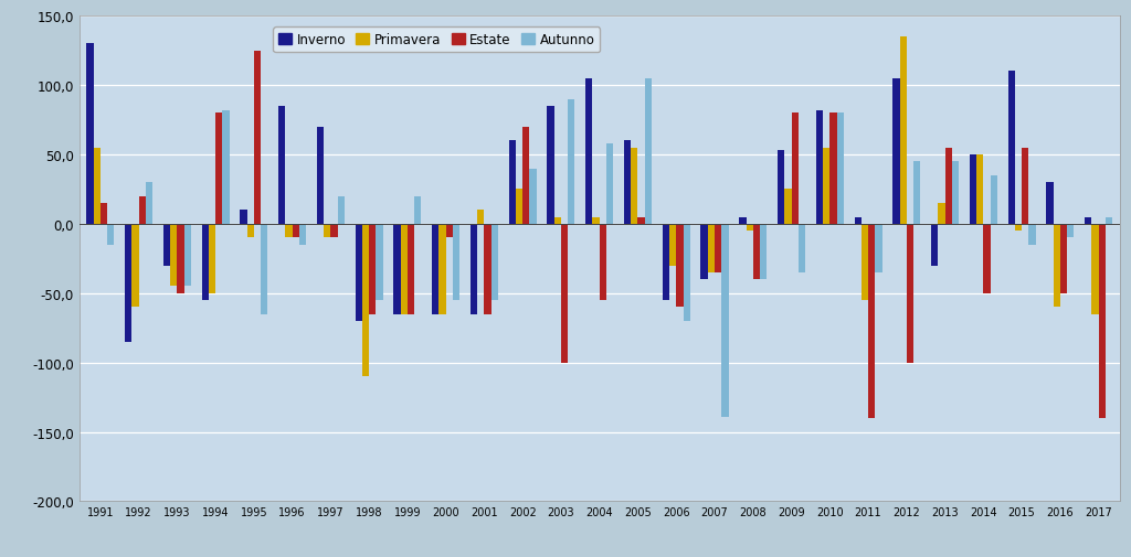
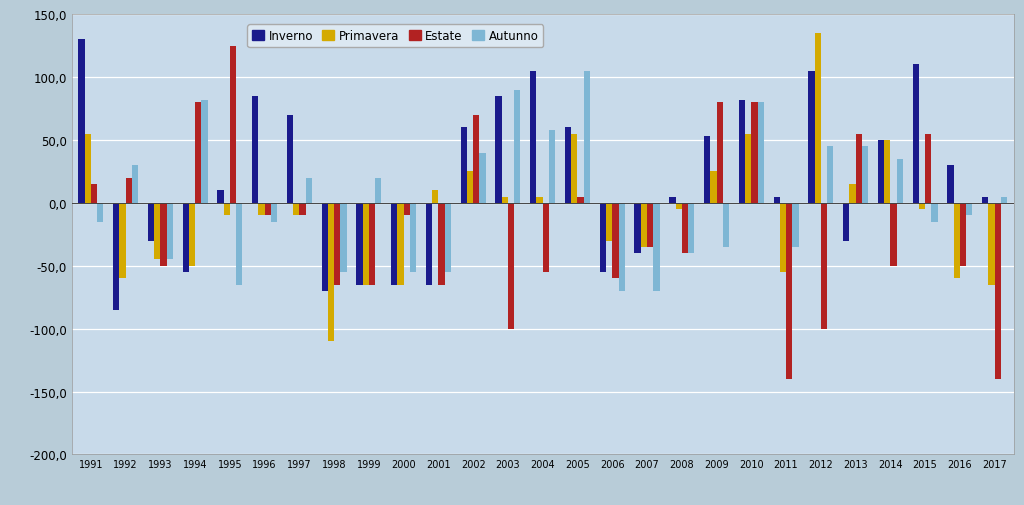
Autunno/2007: -139 -> -70
